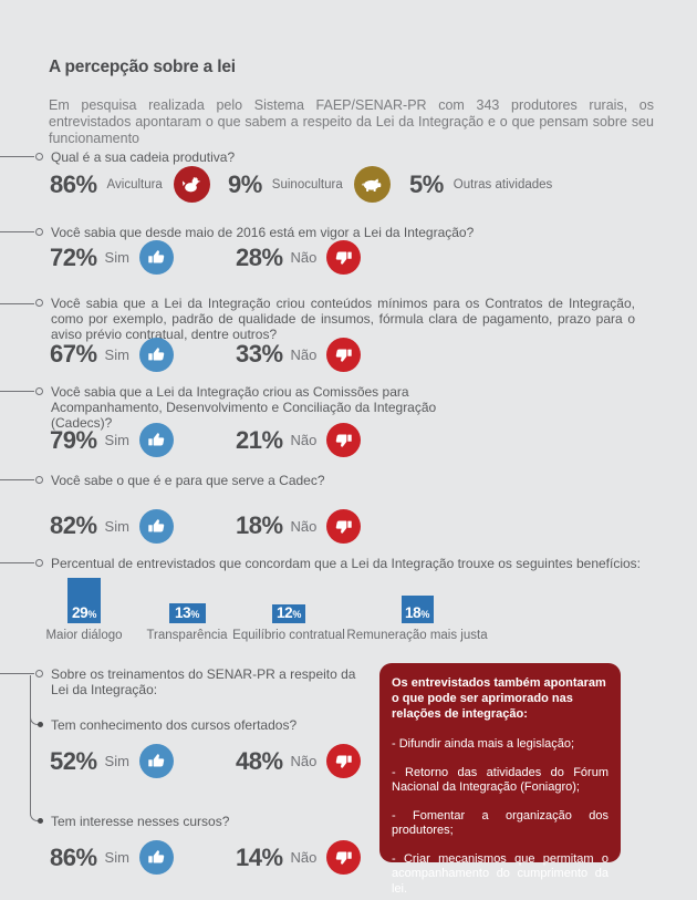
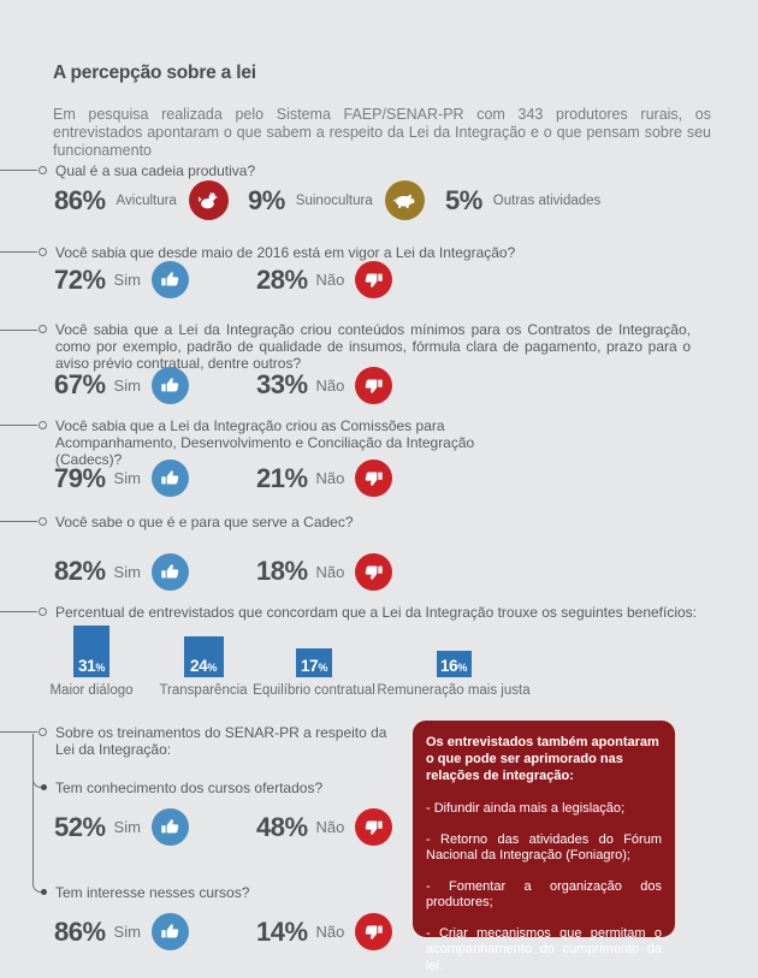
Maior diálogo: 29 -> 31
Transparência: 13 -> 24
Equilíbrio contratual: 12 -> 17
Remuneração mais justa: 18 -> 16
